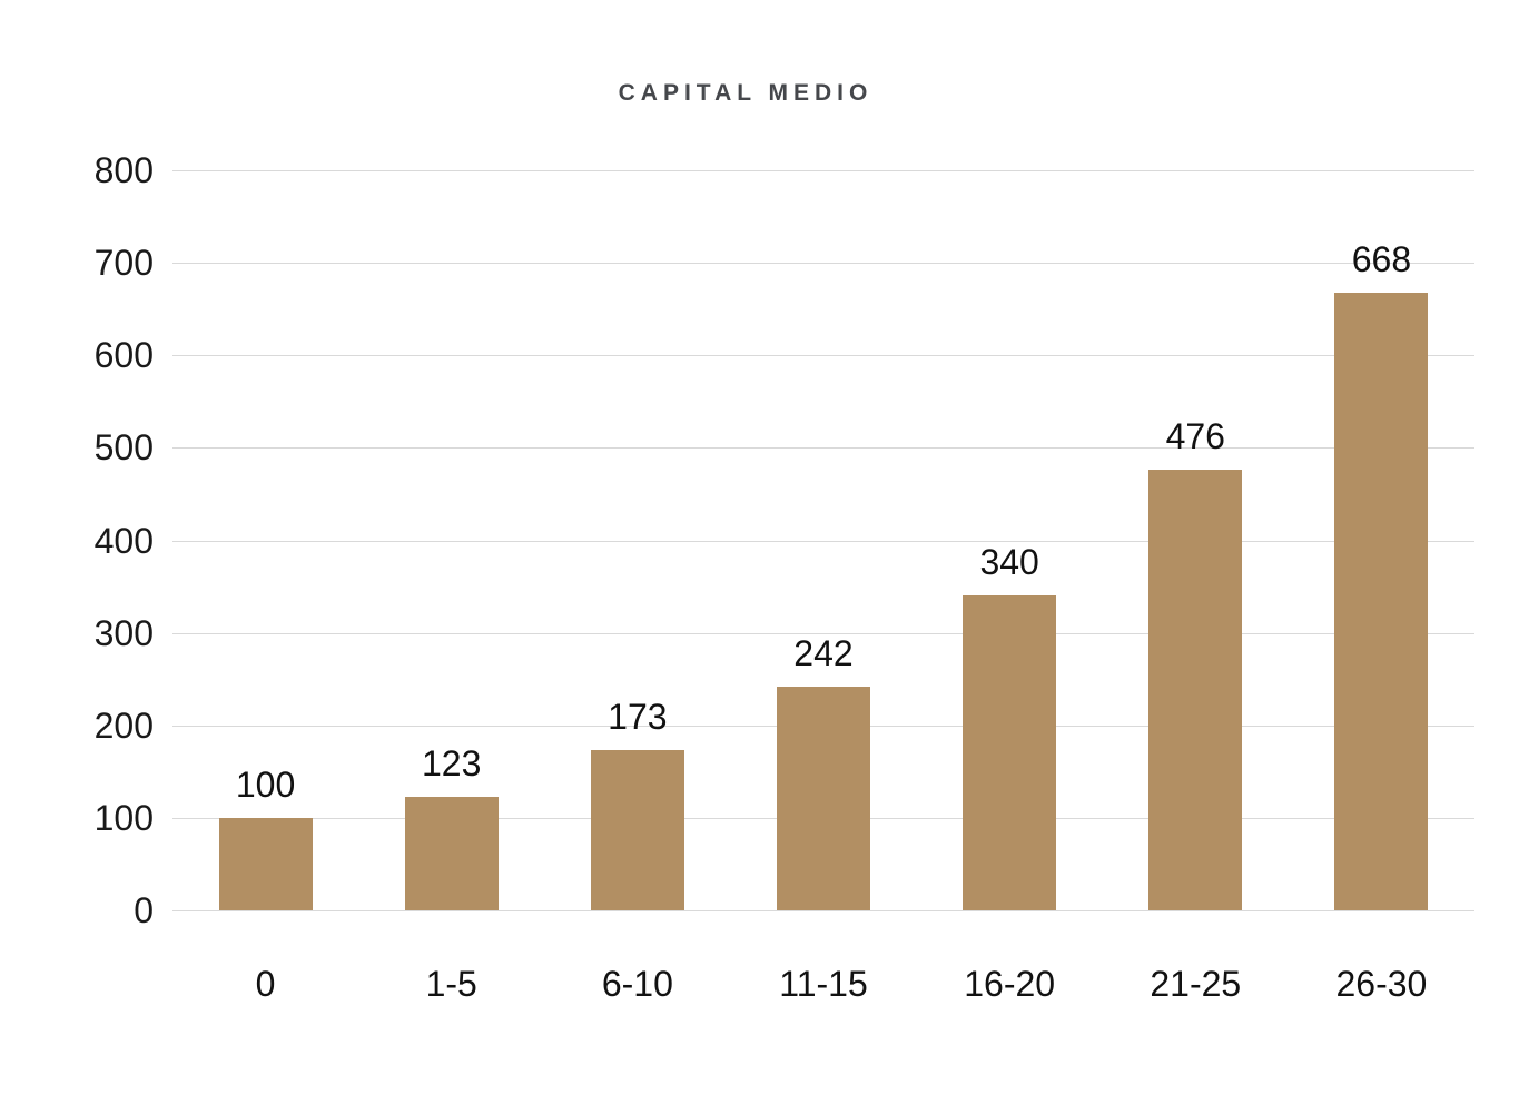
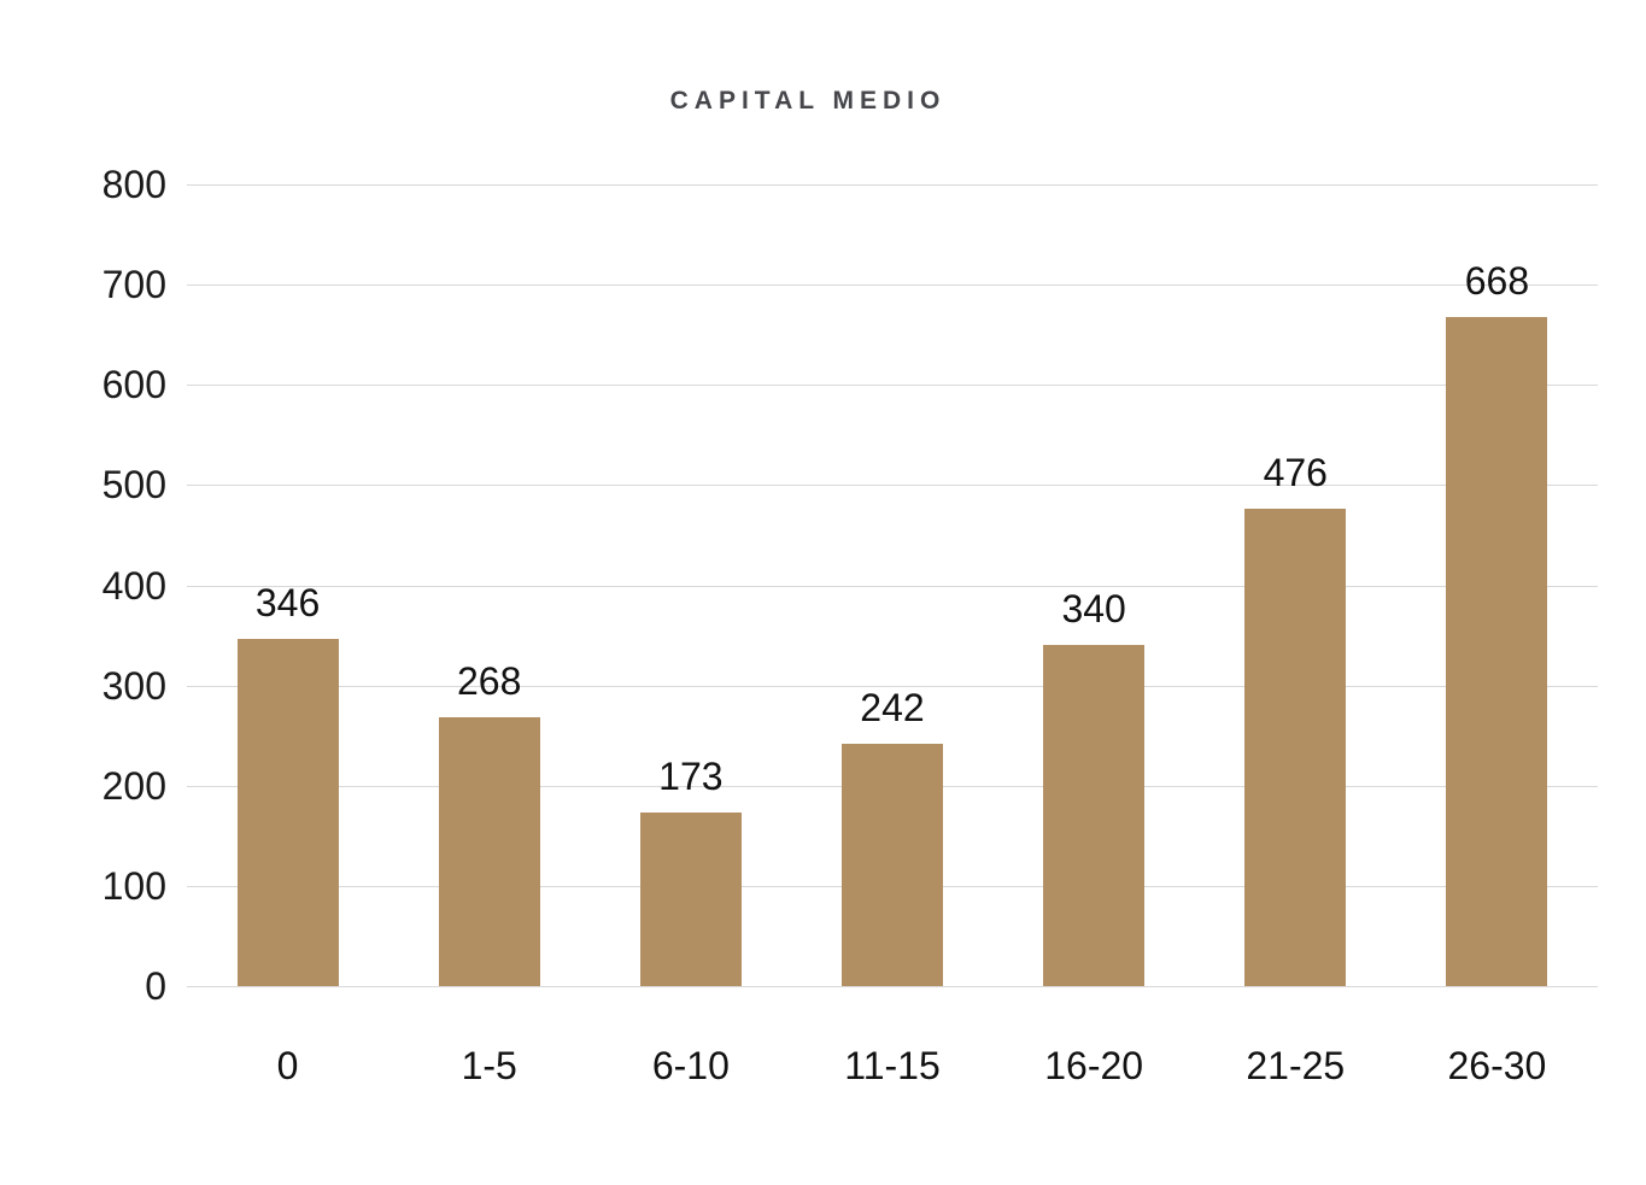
0: 100 -> 346
1-5: 123 -> 268
